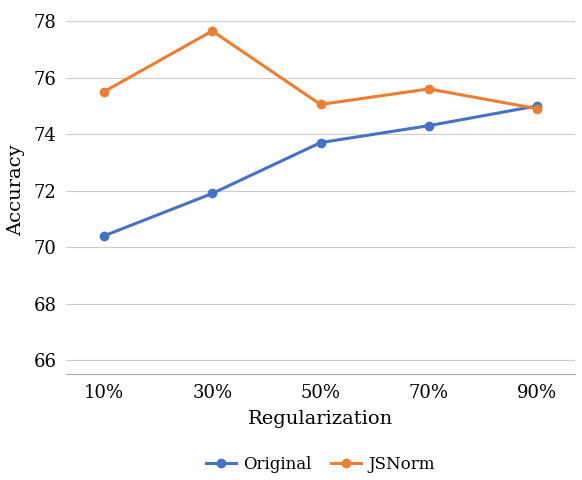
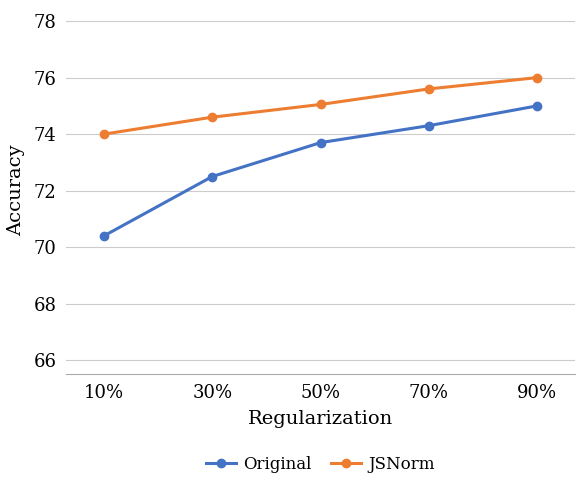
JSNorm/10%: 75.50 -> 74.00
Original/30%: 71.9 -> 72.5
JSNorm/30%: 77.65 -> 74.60
JSNorm/90%: 74.90 -> 76.00
